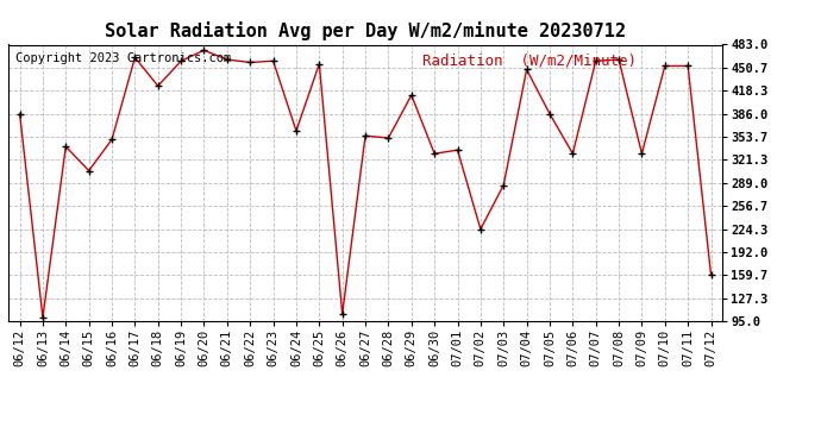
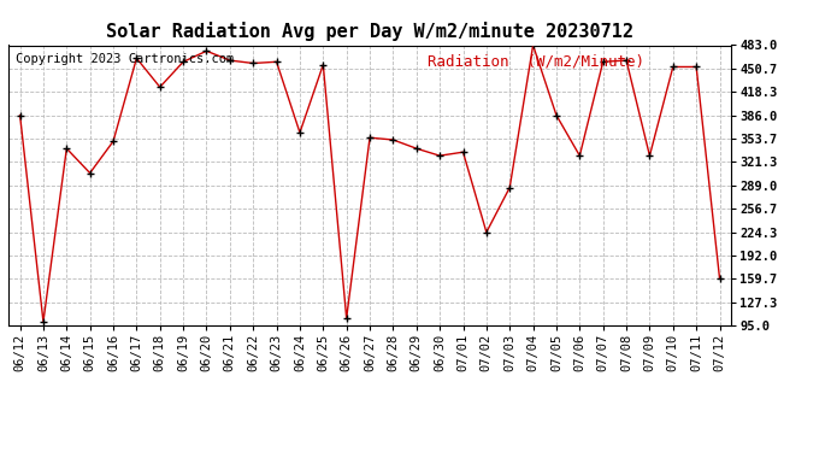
06/29: 412 -> 340
07/04: 448 -> 483
